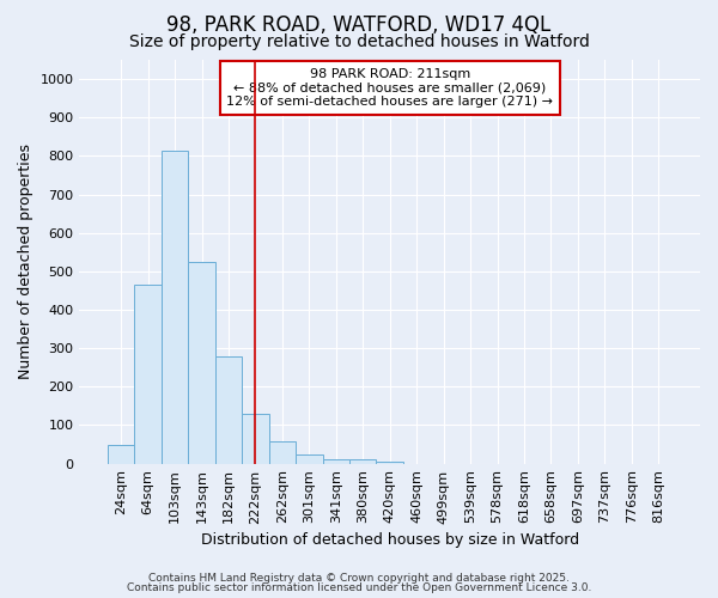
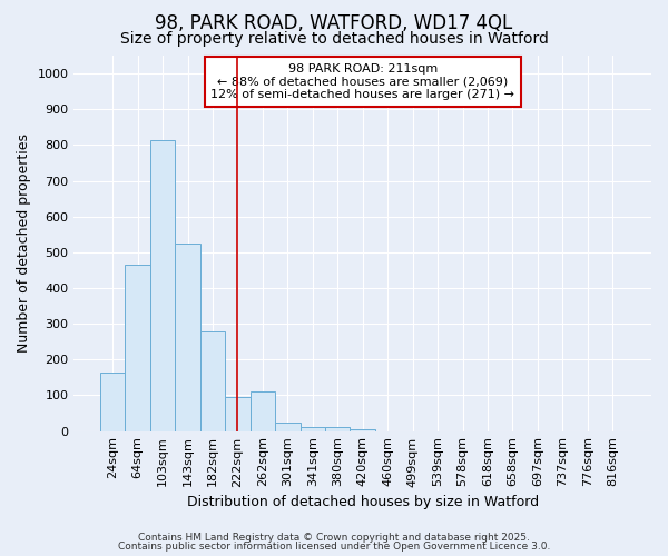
24sqm: 47 -> 165
222sqm: 128 -> 95
262sqm: 57 -> 110
